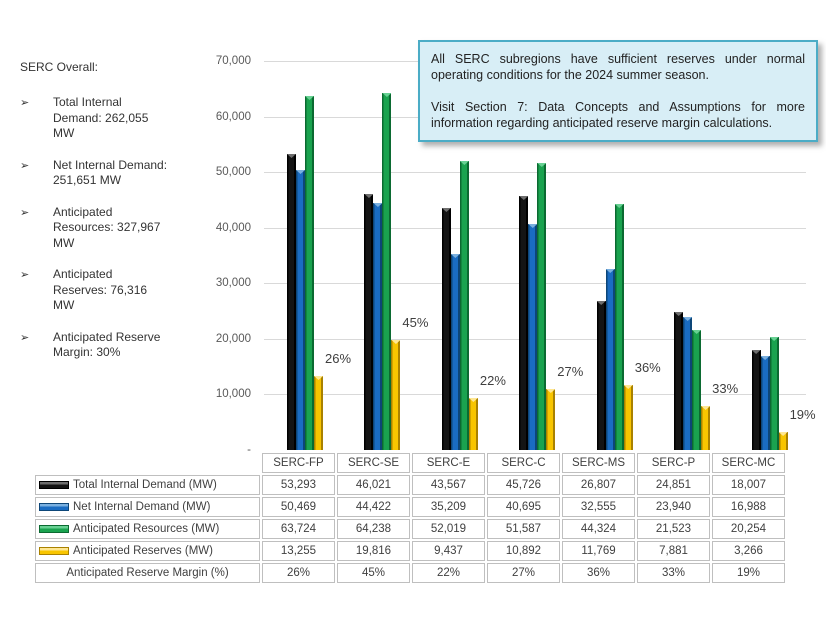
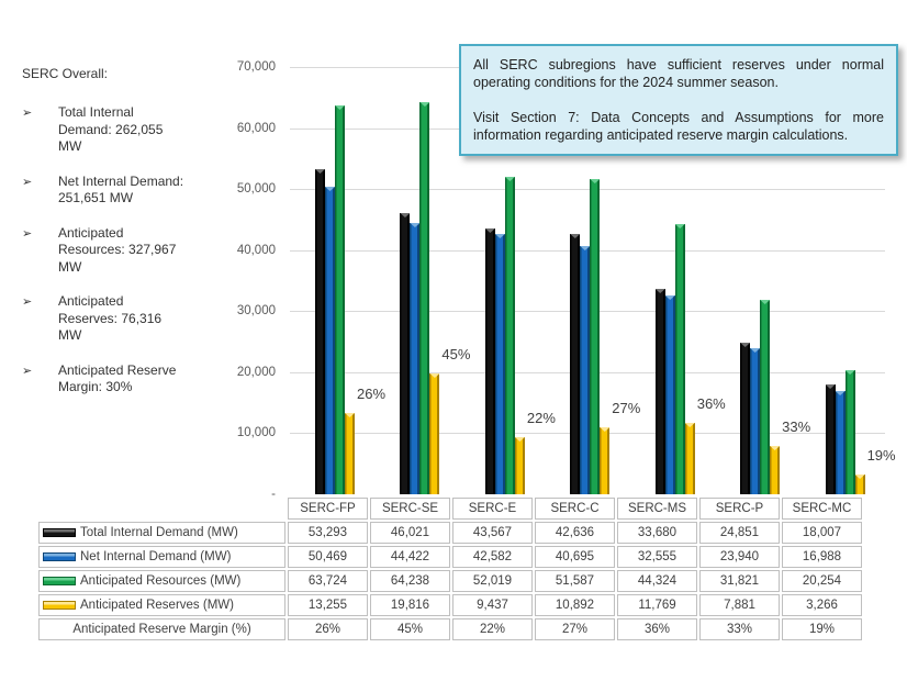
Net Internal Demand (MW)/SERC-E: 35,209 -> 42,582
Total Internal Demand (MW)/SERC-C: 45,726 -> 42,636
Total Internal Demand (MW)/SERC-MS: 26,807 -> 33,680
Anticipated Resources (MW)/SERC-P: 21,523 -> 31,821
